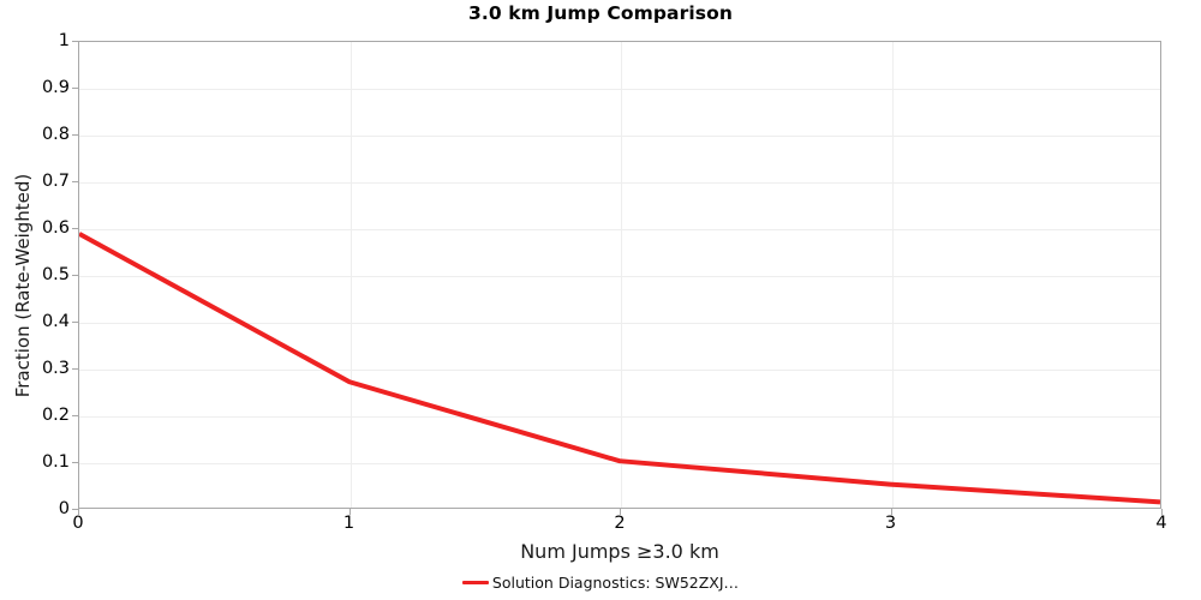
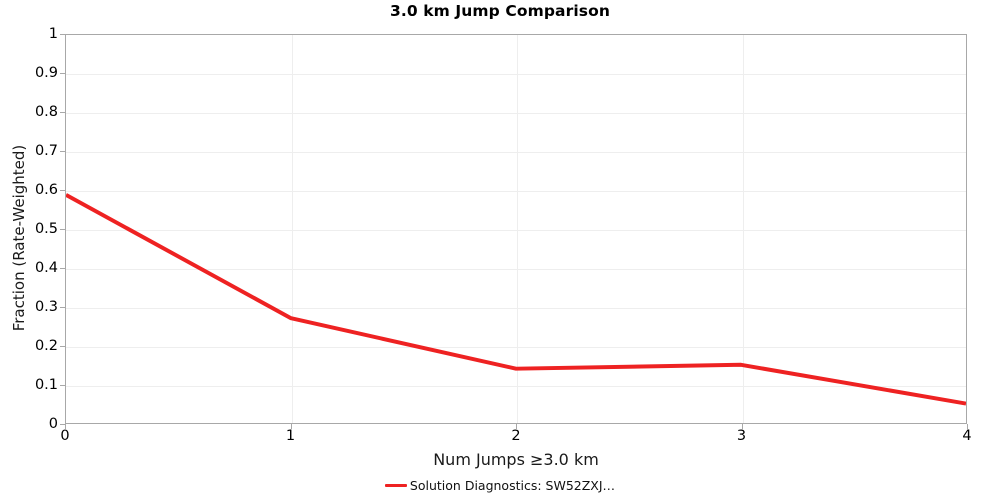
2: 0.10 -> 0.14
3: 0.05 -> 0.15
4: 0.01 -> 0.05
